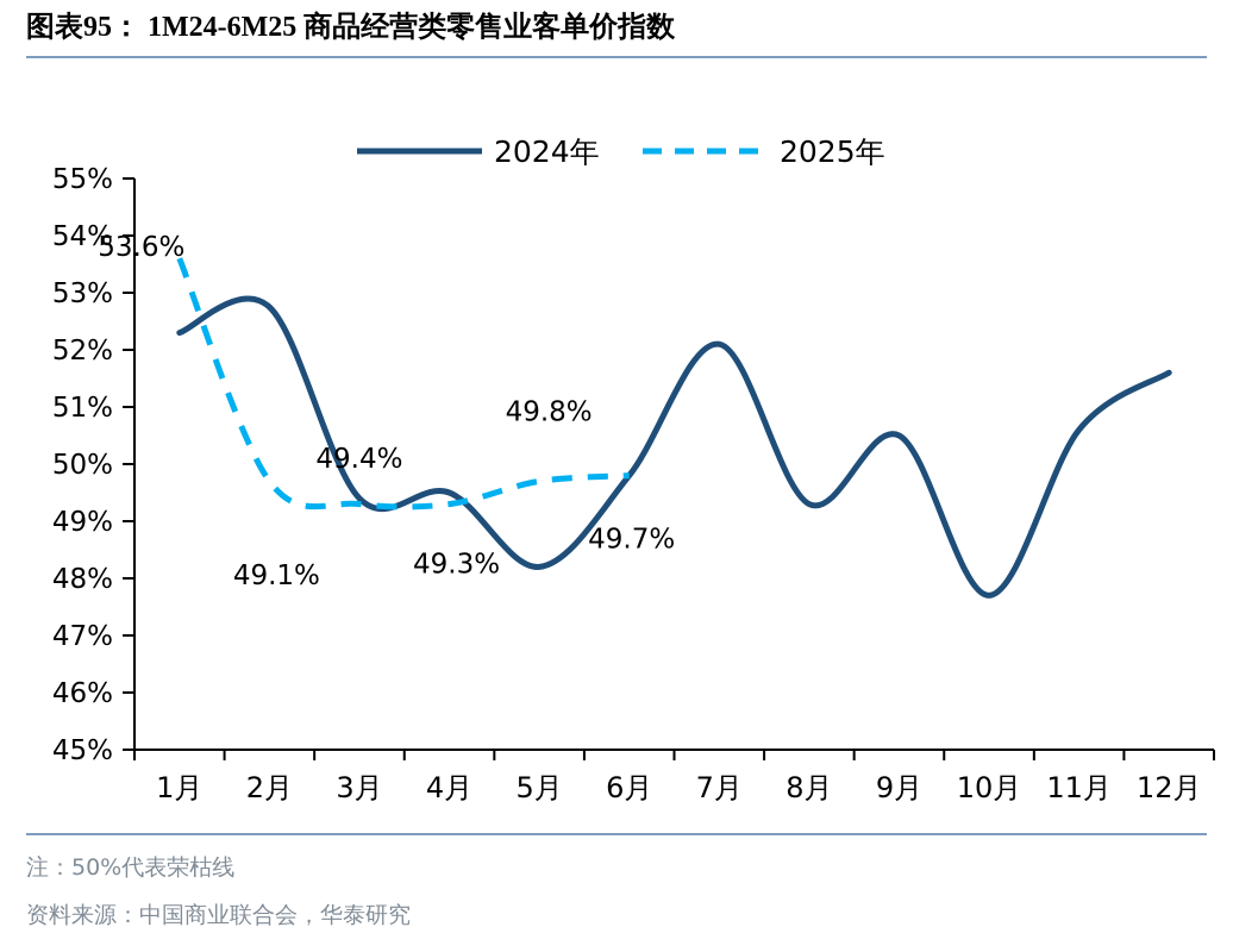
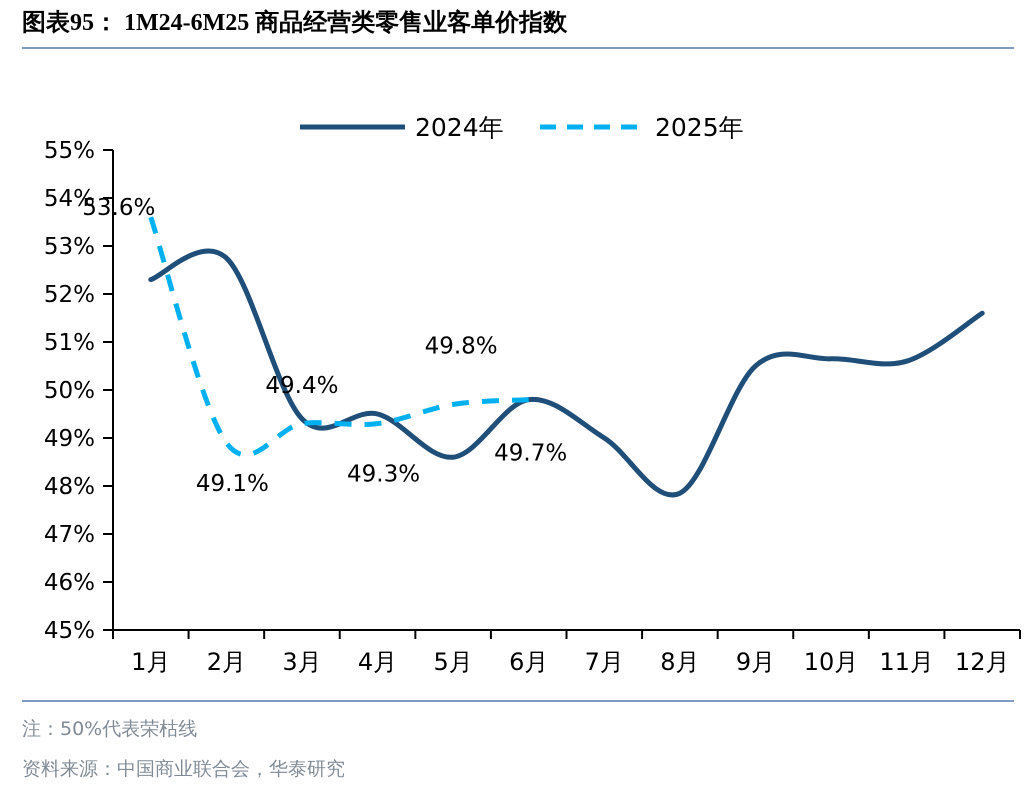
2025年/2月: 49.7% -> 48.9%
2024年/5月: 48.2% -> 48.6%
2024年/7月: 52.1% -> 49.0%
2024年/8月: 49.3% -> 47.9%
2024年/10月: 47.7% -> 50.6%
